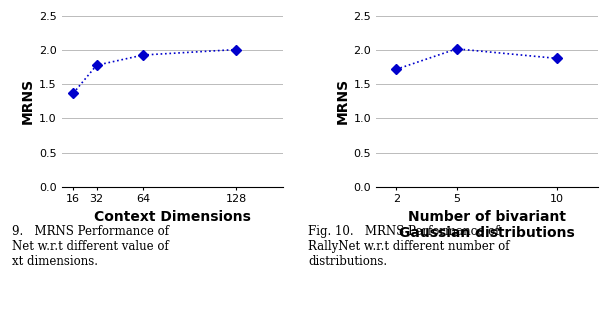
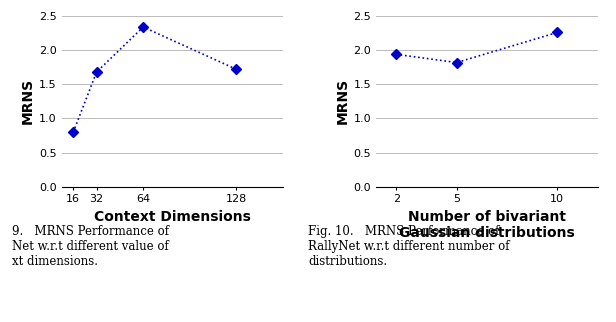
16: 1.37 -> 0.80
32: 1.78 -> 1.68
64: 1.93 -> 2.34
128: 2.01 -> 1.72
2: 1.72 -> 1.94
5: 2.02 -> 1.82
10: 1.88 -> 2.26
